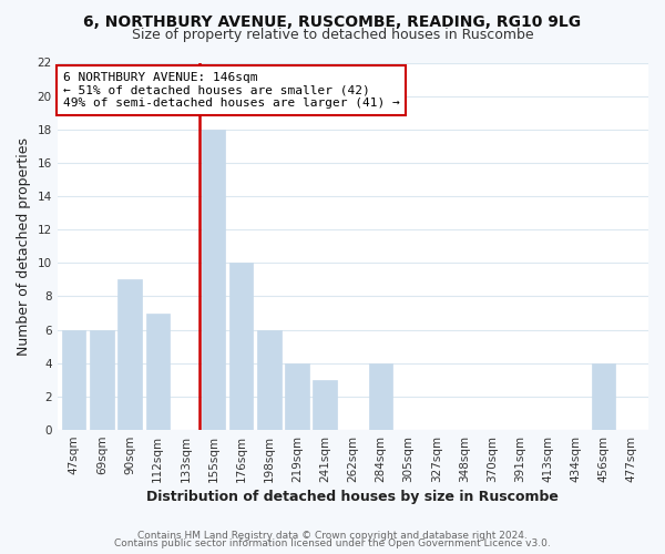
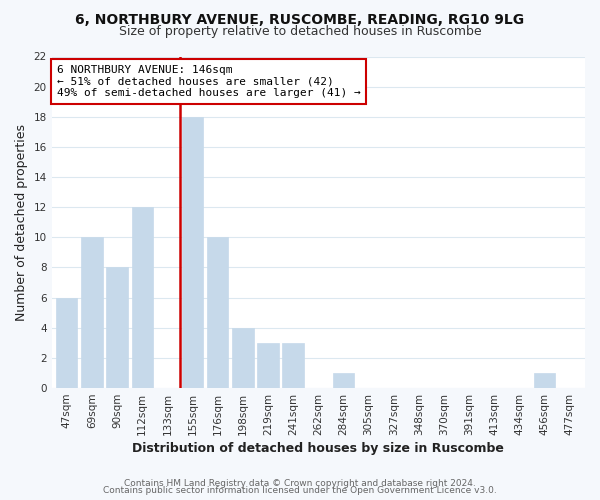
69sqm: 6 -> 10
90sqm: 9 -> 8
112sqm: 7 -> 12
198sqm: 6 -> 4
219sqm: 4 -> 3
284sqm: 4 -> 1
456sqm: 4 -> 1
